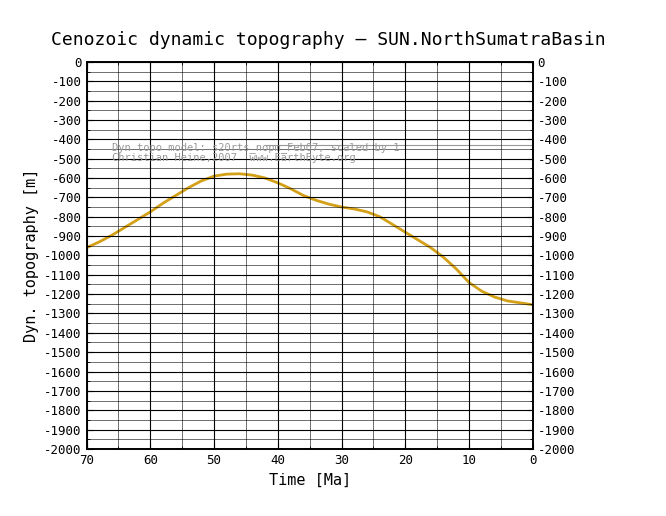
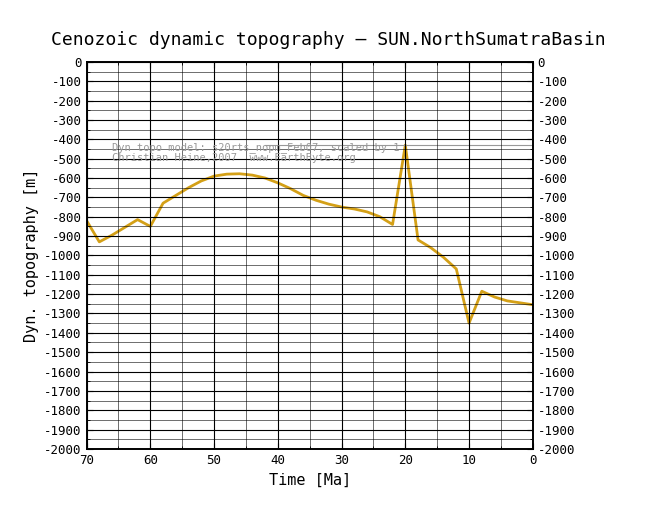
70: -960 -> -820
60: -780 -> -850
20: -880 -> -430
10: -1140 -> -1350
